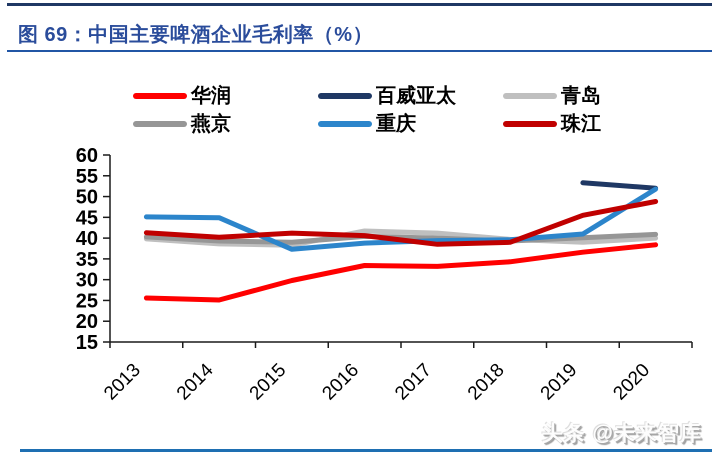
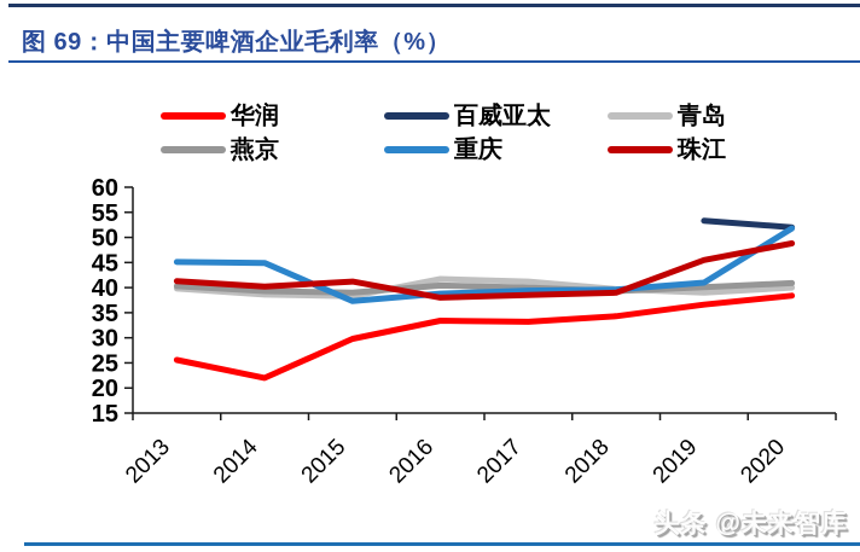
华润/2014: 25 -> 22
珠江/2016: 41 -> 38
